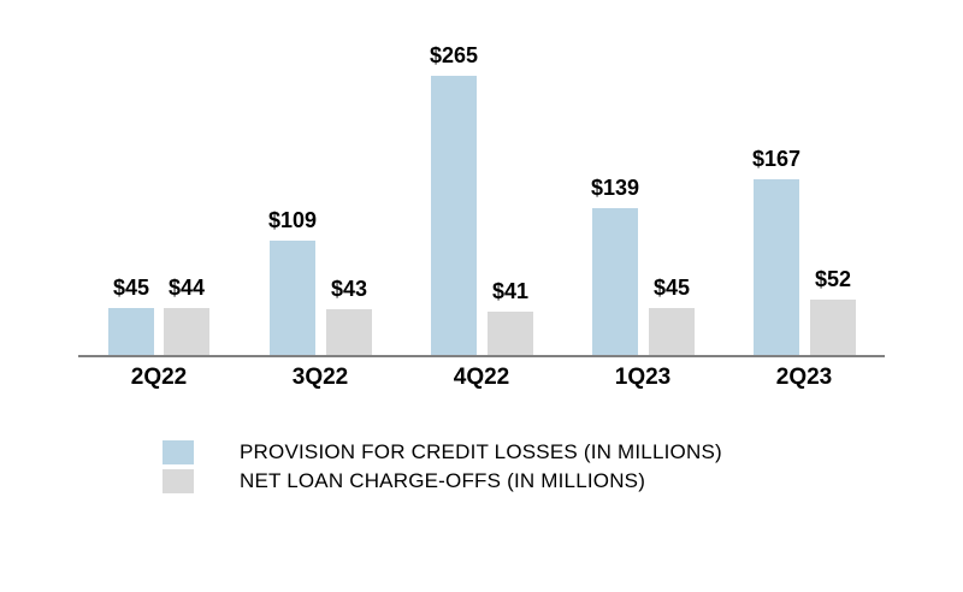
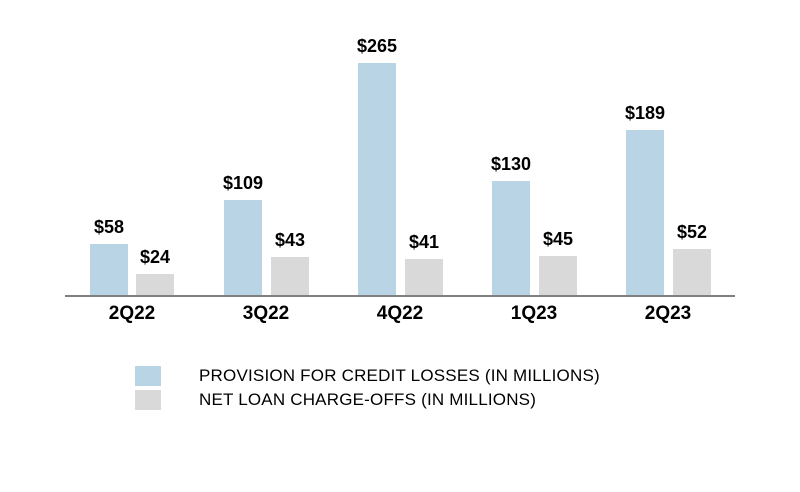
PROVISION FOR CREDIT LOSSES (IN MILLIONS)/2Q22: $45 -> $58
NET LOAN CHARGE-OFFS (IN MILLIONS)/2Q22: $44 -> $24
PROVISION FOR CREDIT LOSSES (IN MILLIONS)/1Q23: $139 -> $130
PROVISION FOR CREDIT LOSSES (IN MILLIONS)/2Q23: $167 -> $189
